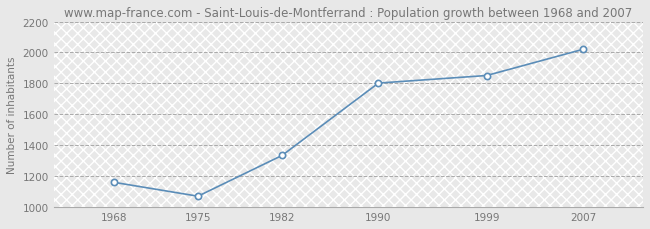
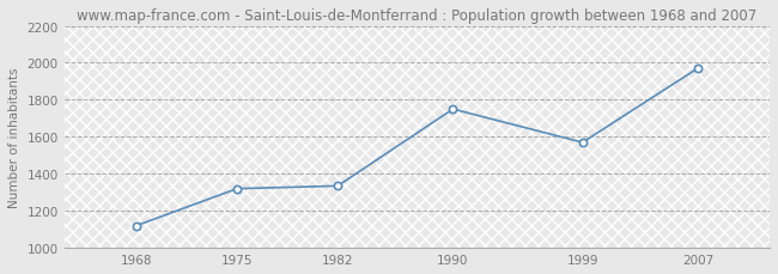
1968: 1160 -> 1120
1975: 1070 -> 1320
1990: 1800 -> 1750
1999: 1850 -> 1570
2007: 2020 -> 1970
